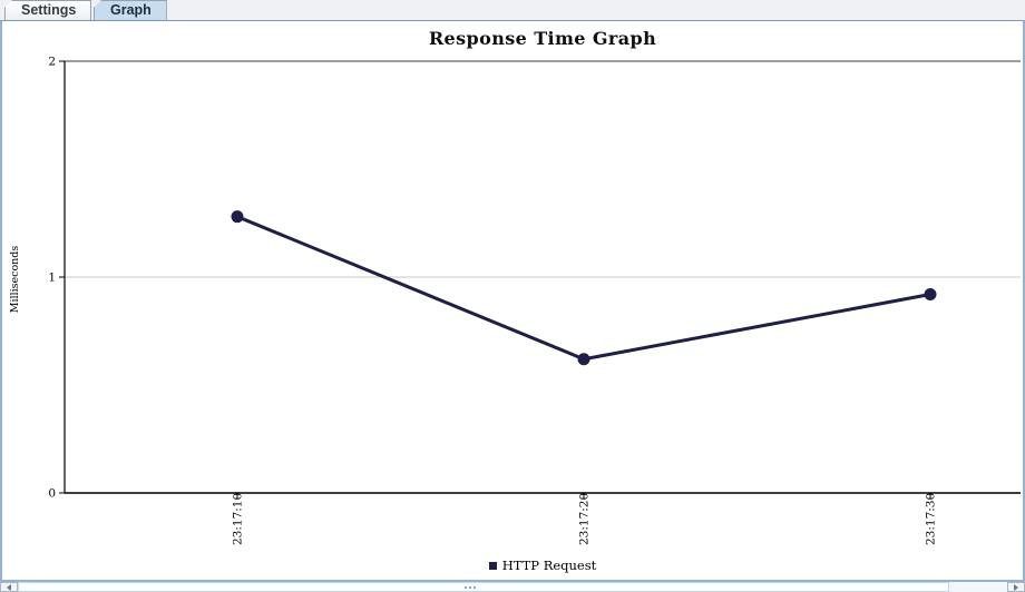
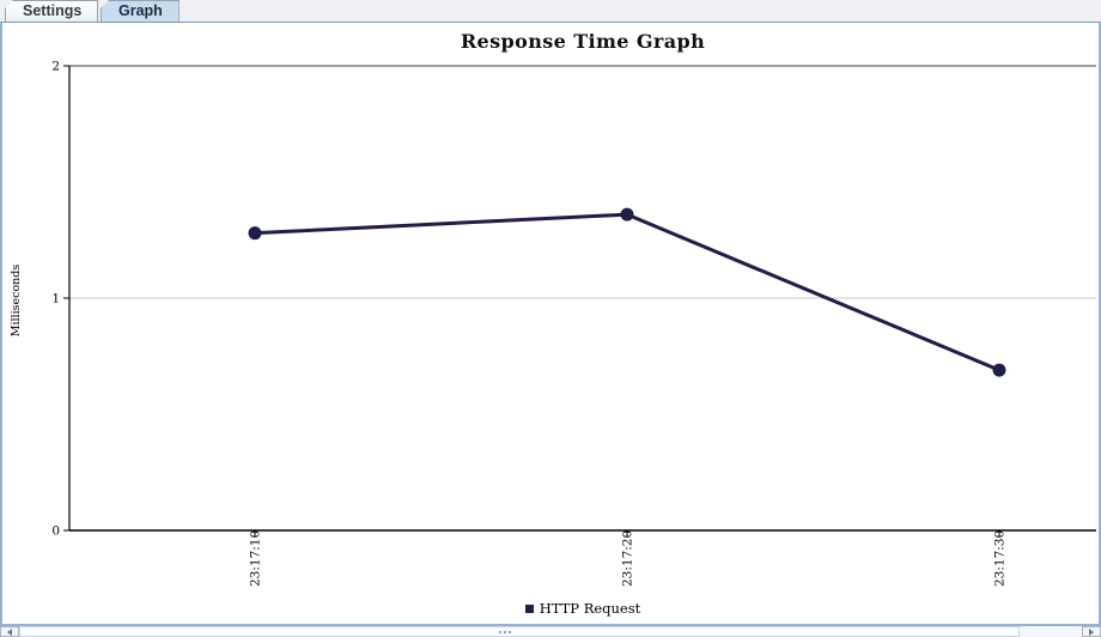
23:17:20: 0.62 -> 1.36
23:17:30: 0.92 -> 0.69
